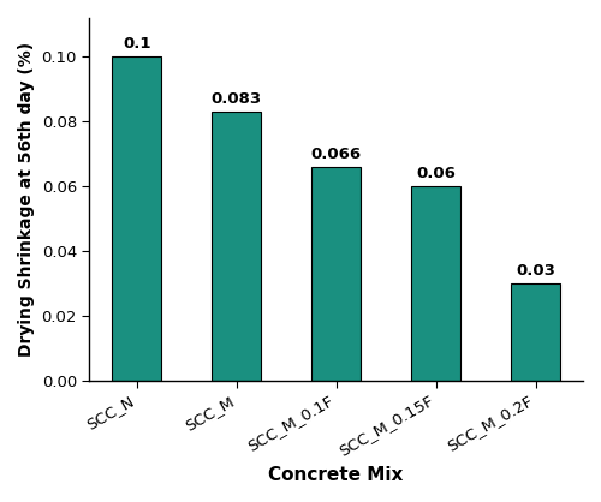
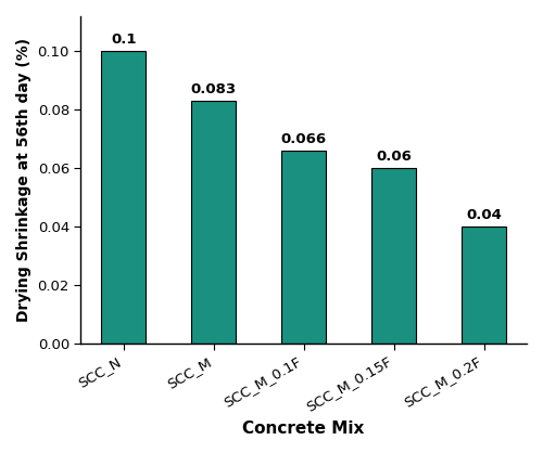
SCC_M_0.2F: 0.03 -> 0.04
